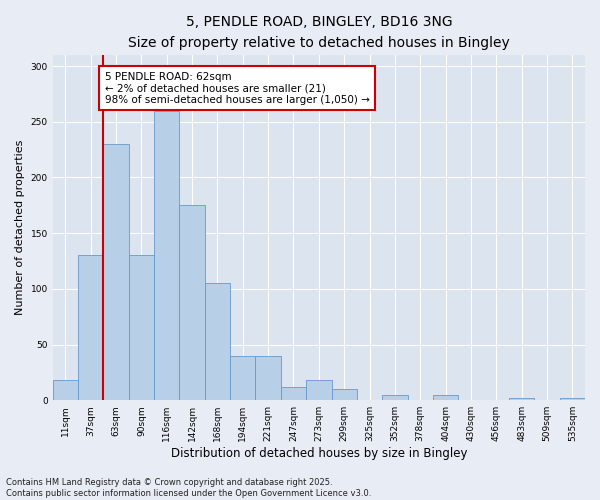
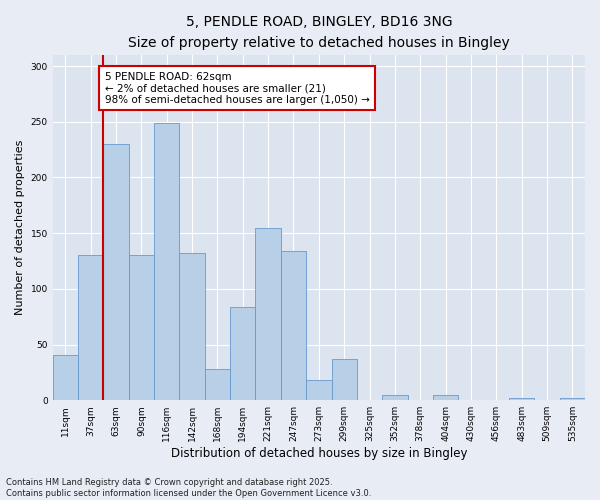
11sqm: 18 -> 41
116sqm: 260 -> 249
142sqm: 175 -> 132
168sqm: 105 -> 28
194sqm: 40 -> 84
221sqm: 40 -> 155
247sqm: 12 -> 134
299sqm: 10 -> 37
